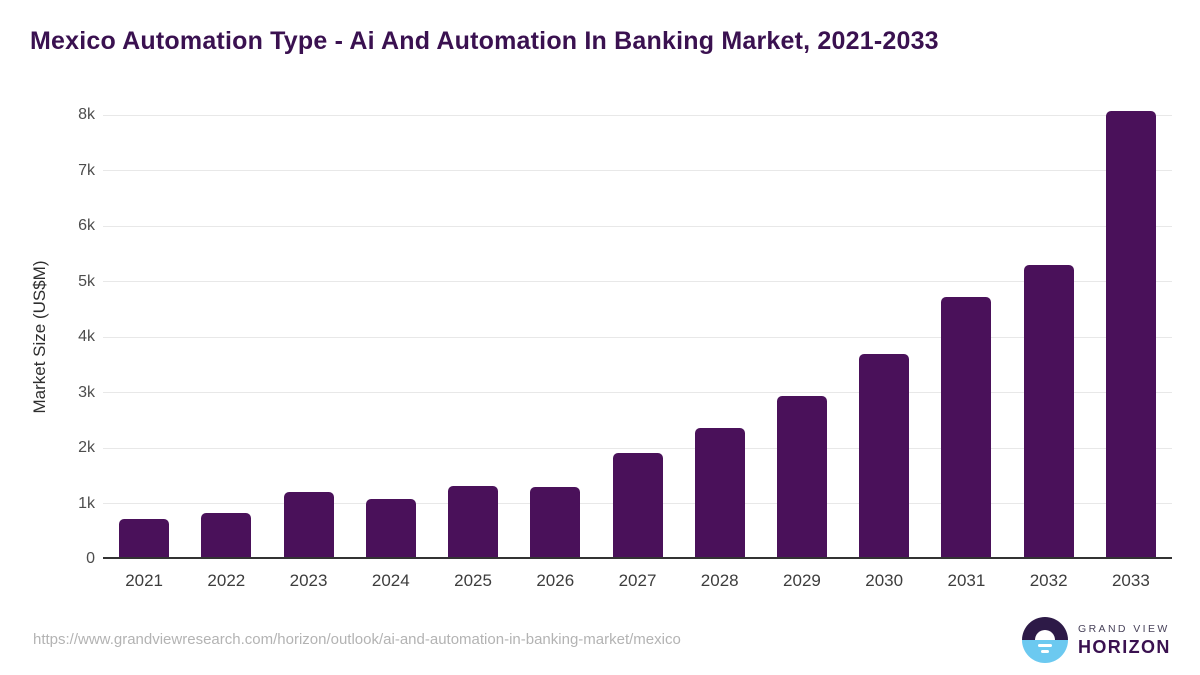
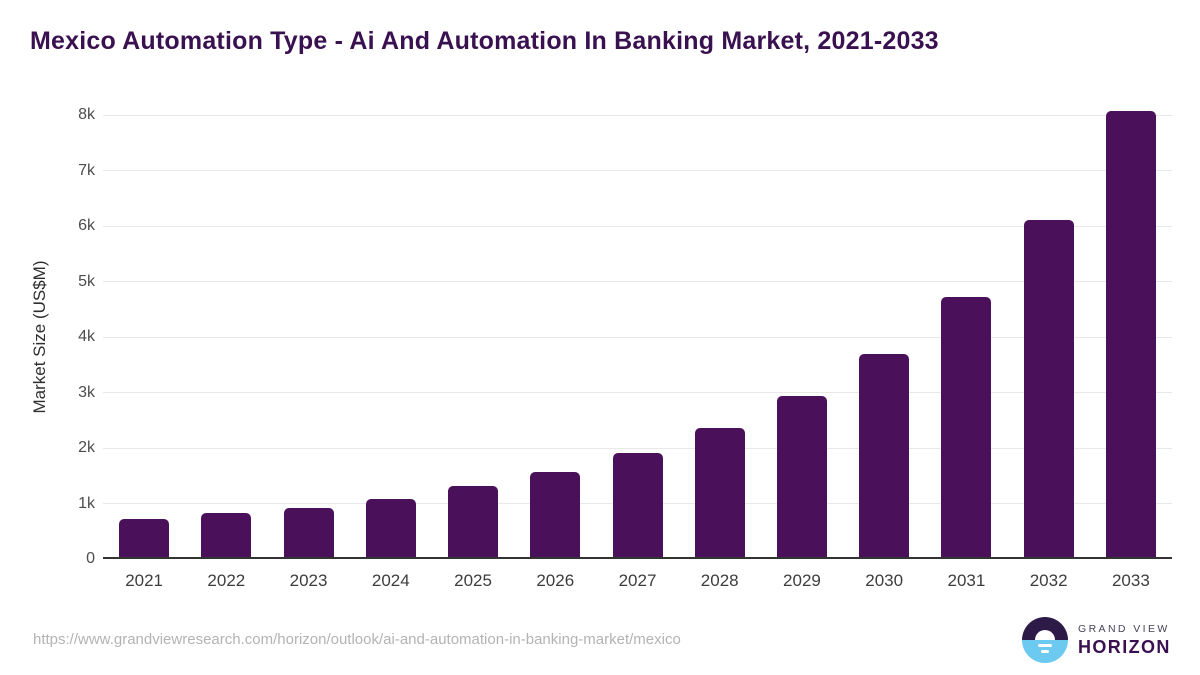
2023: 1.2k -> 0.9k
2026: 1.3k -> 1.6k
2032: 5.3k -> 6.1k
